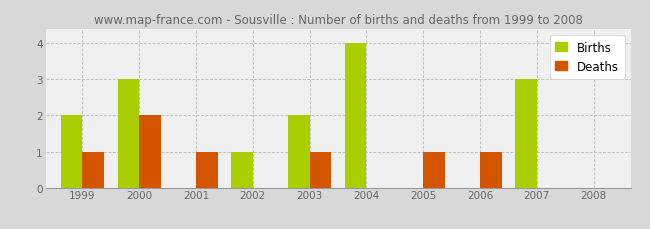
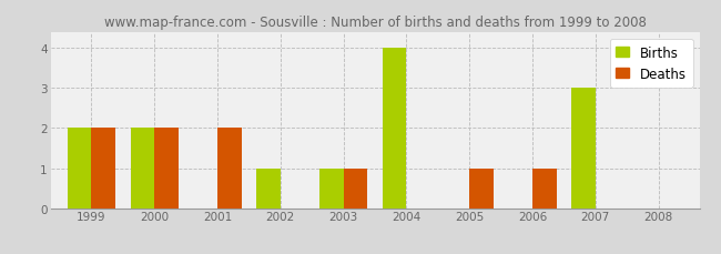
Deaths/1999: 1 -> 2
Births/2000: 3 -> 2
Deaths/2001: 1 -> 2
Births/2003: 2 -> 1
